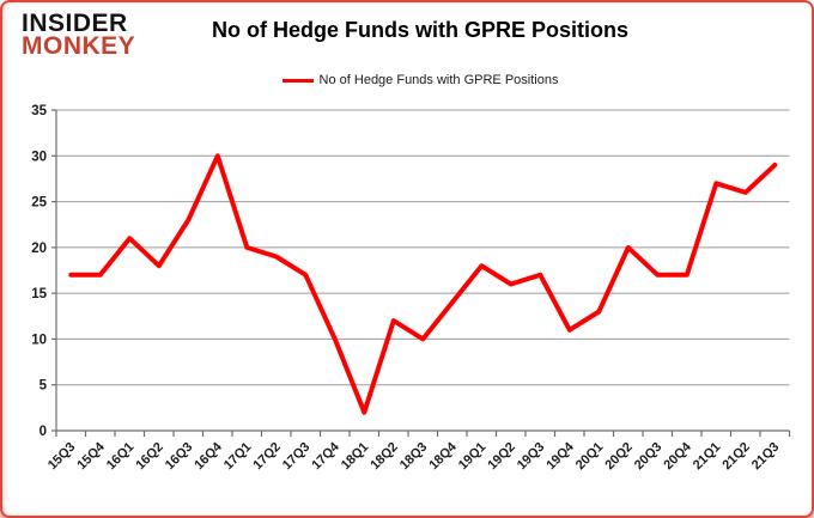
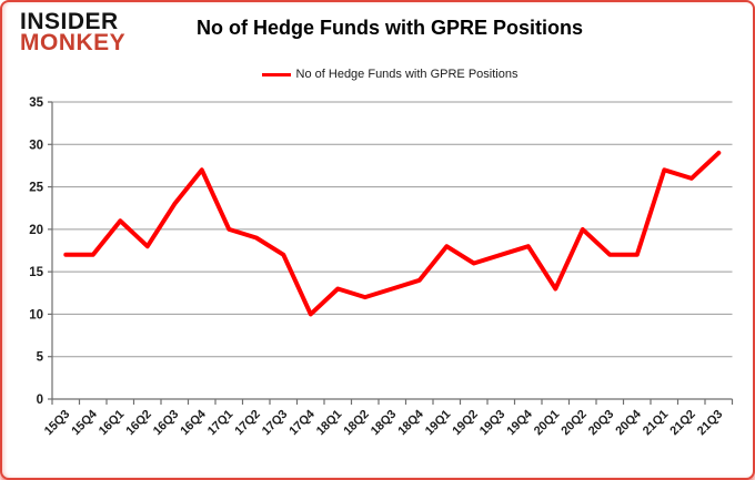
16Q4: 30 -> 27
18Q1: 2 -> 13
18Q3: 10 -> 13
19Q4: 11 -> 18
